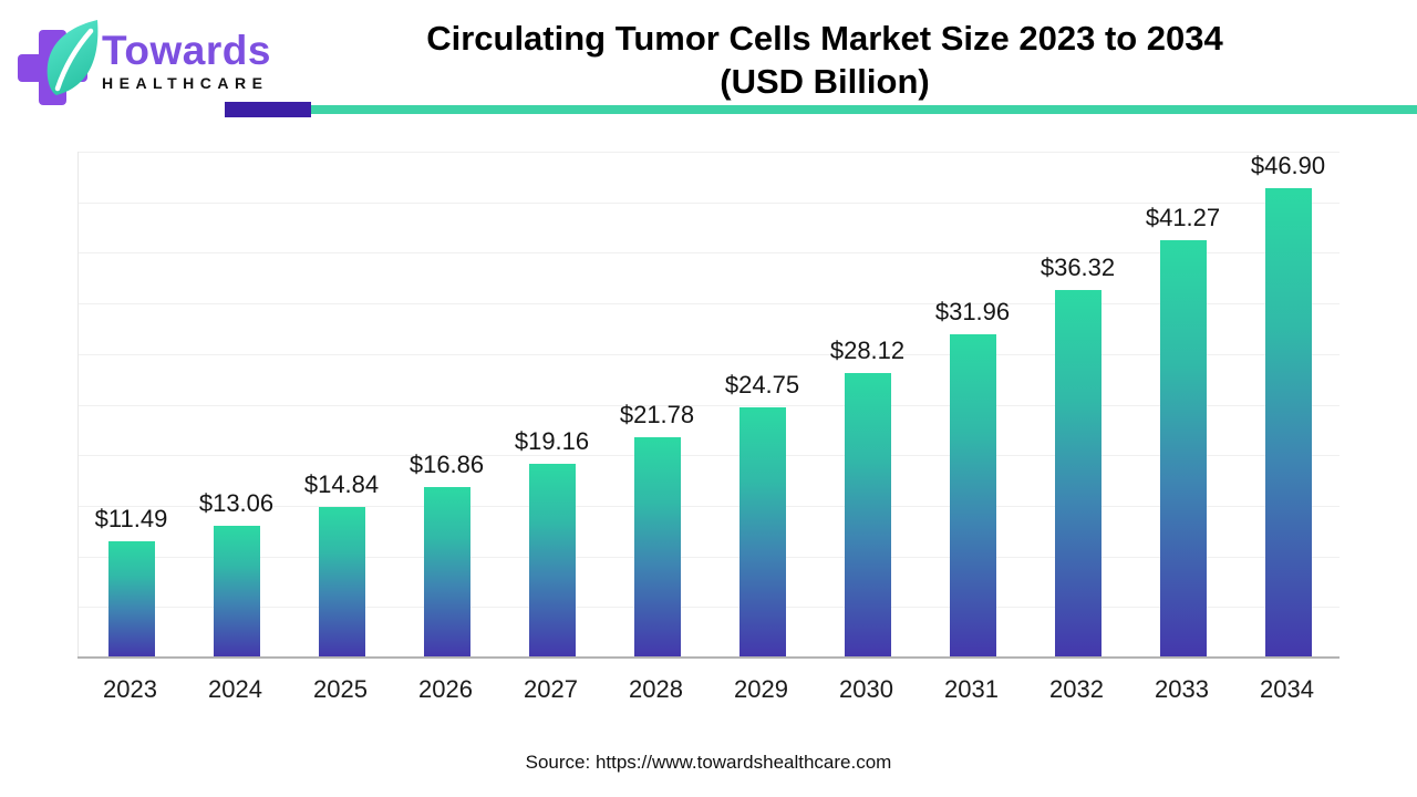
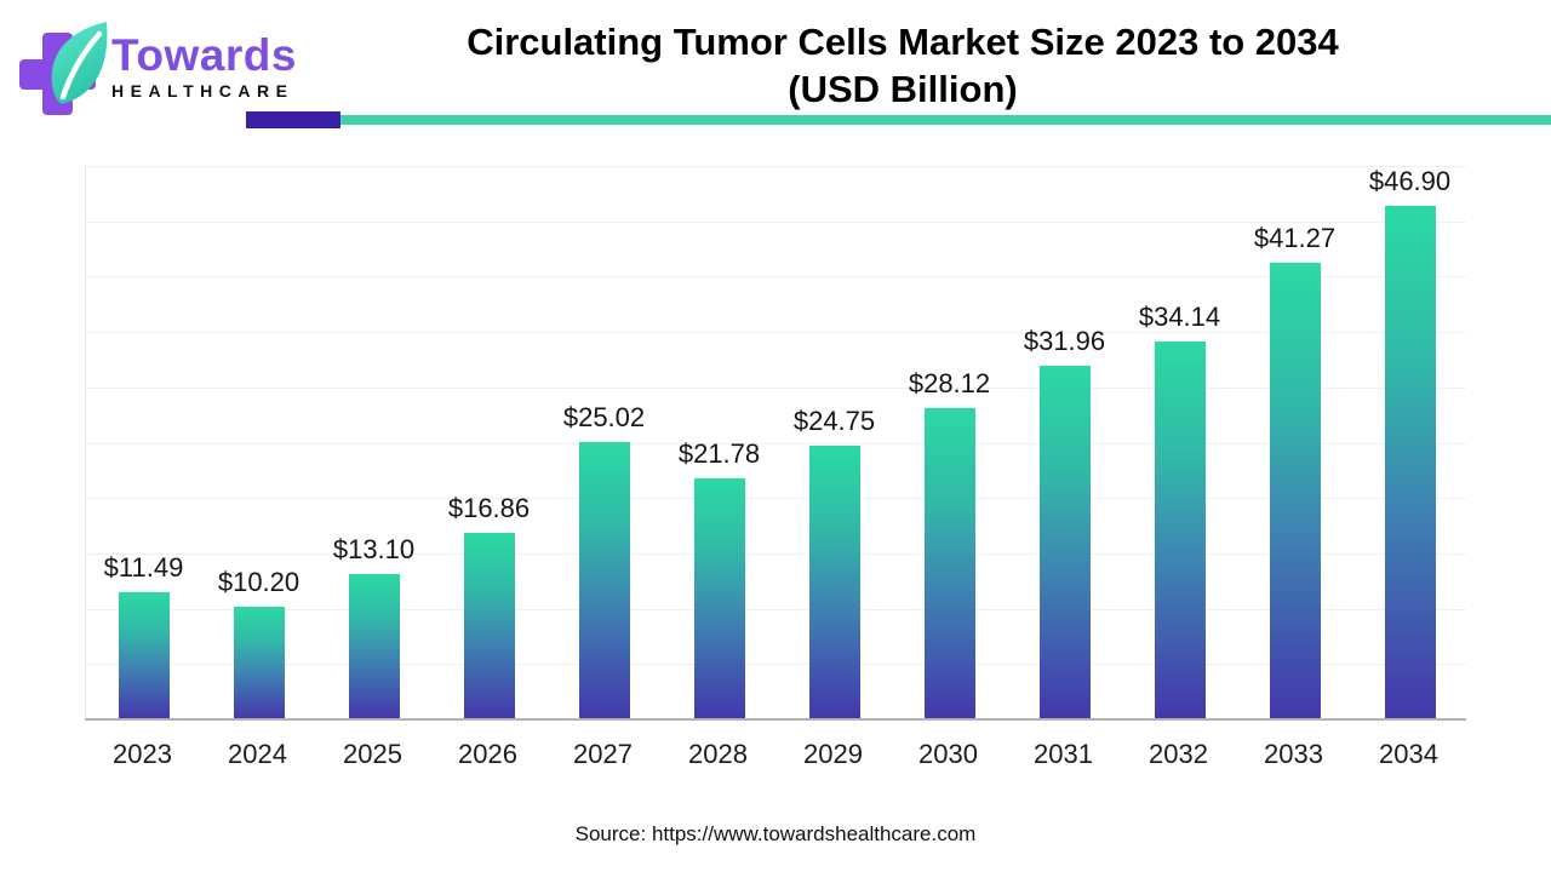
2024: $13.06 -> $10.20
2025: $14.84 -> $13.10
2027: $19.16 -> $25.02
2032: $36.32 -> $34.14
